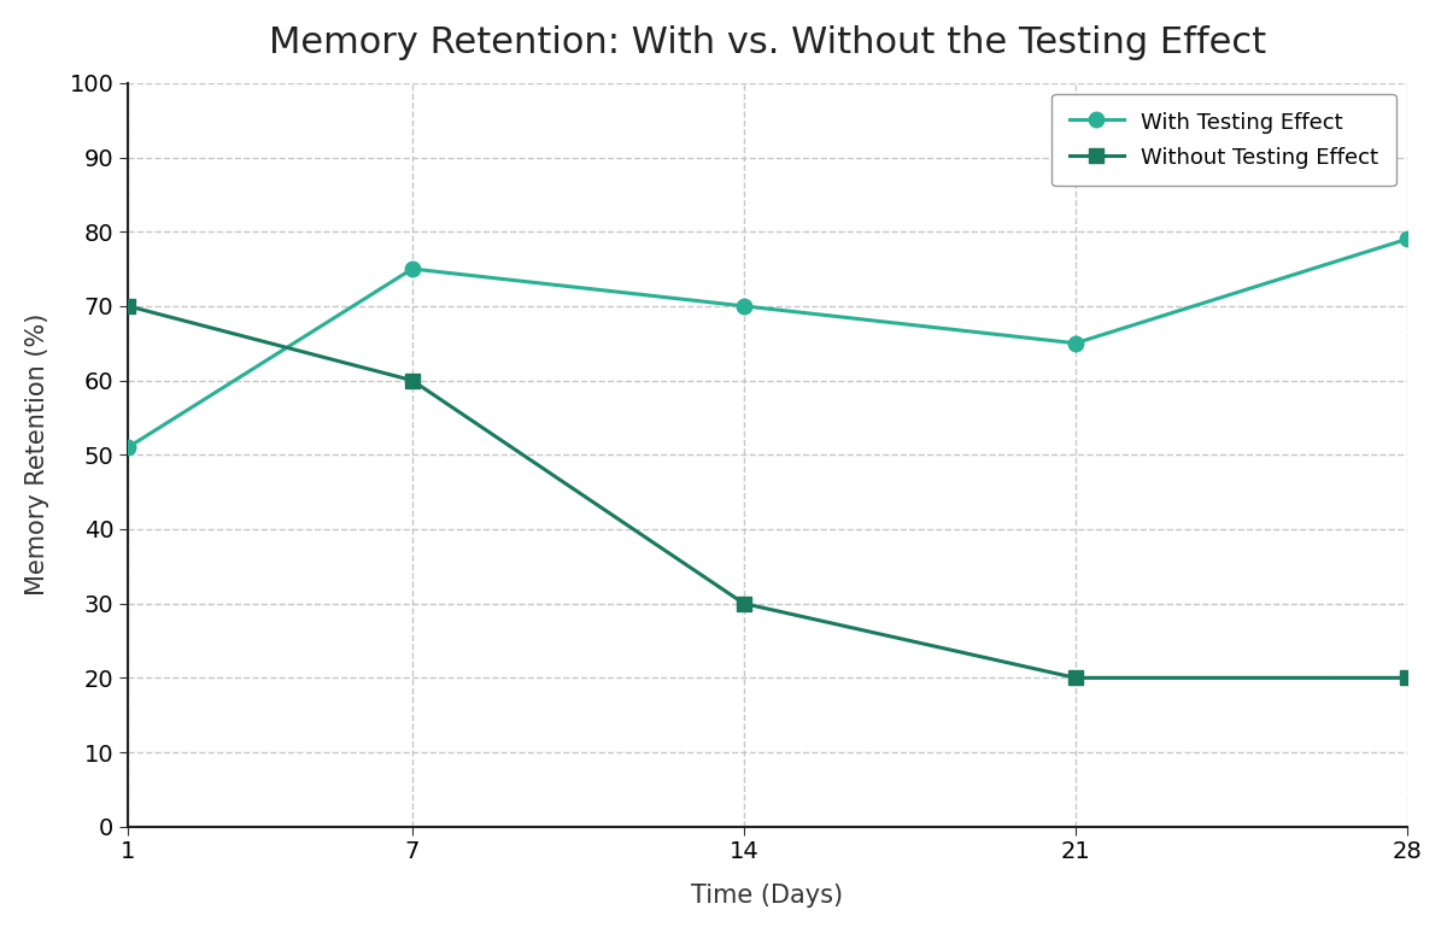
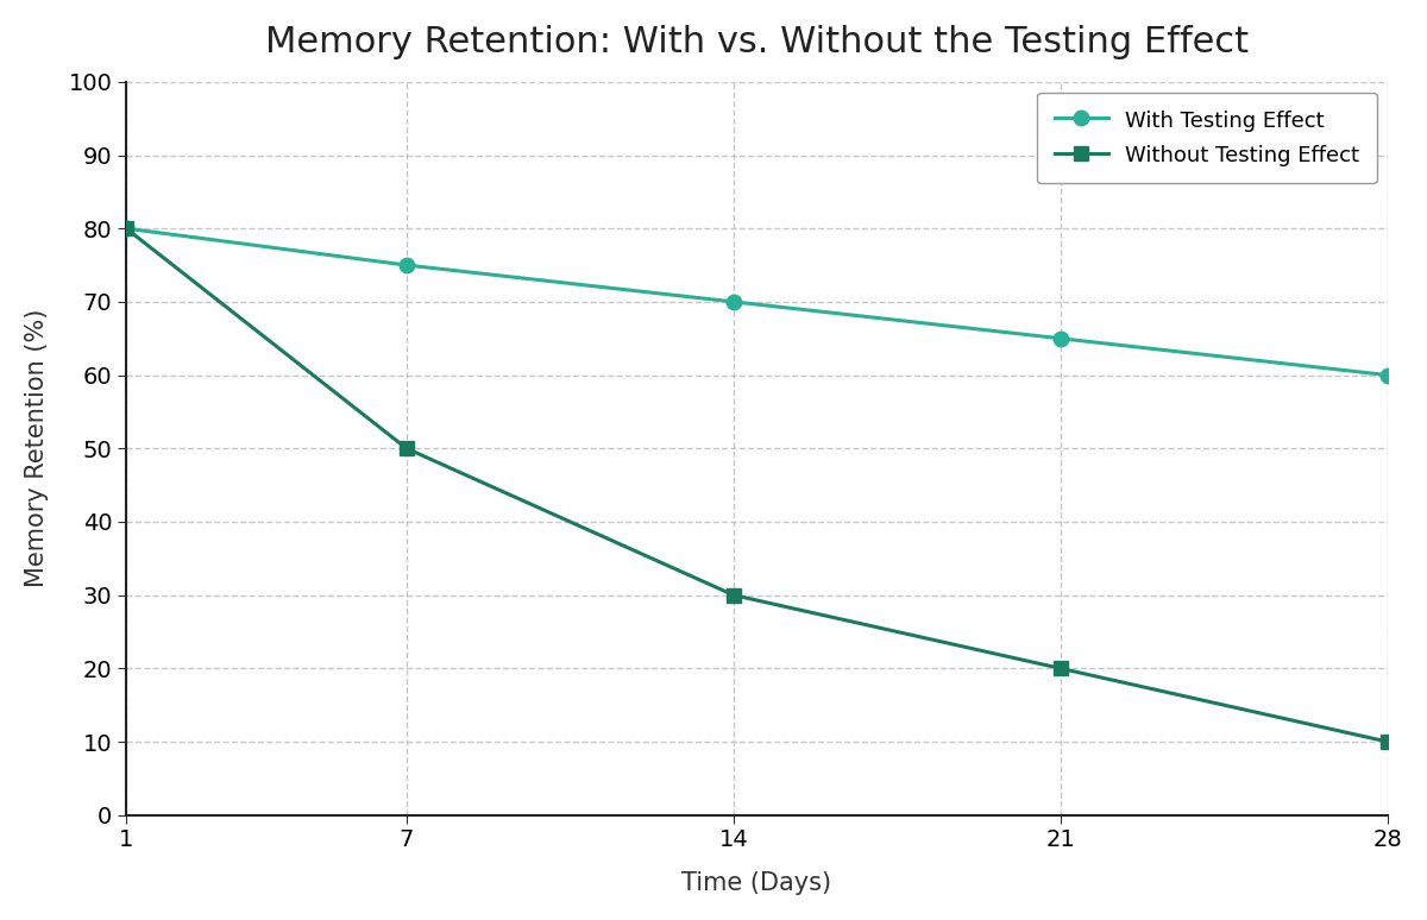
With Testing Effect/1: 51 -> 80
Without Testing Effect/1: 70 -> 80
Without Testing Effect/7: 60 -> 50
With Testing Effect/28: 79 -> 60
Without Testing Effect/28: 20 -> 10
